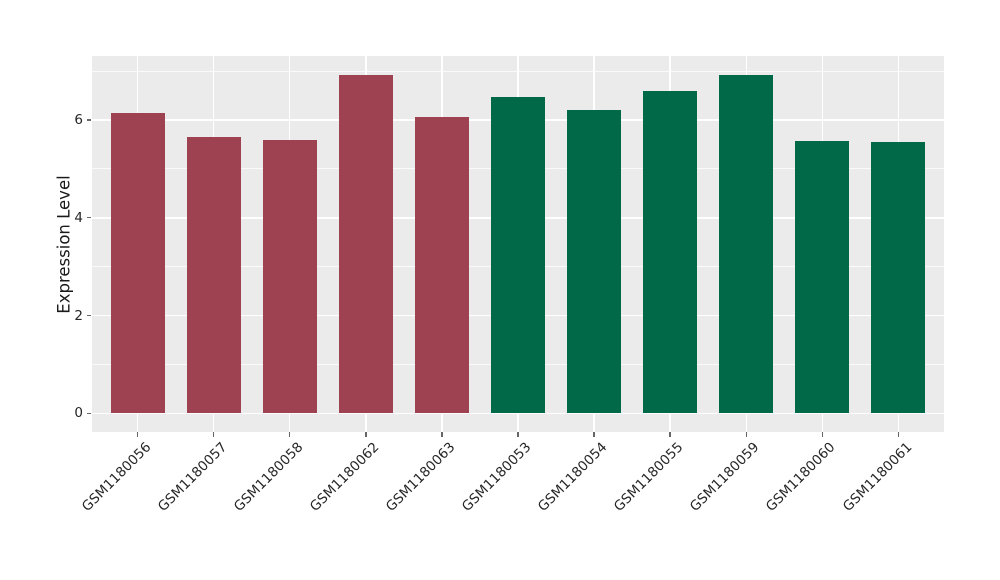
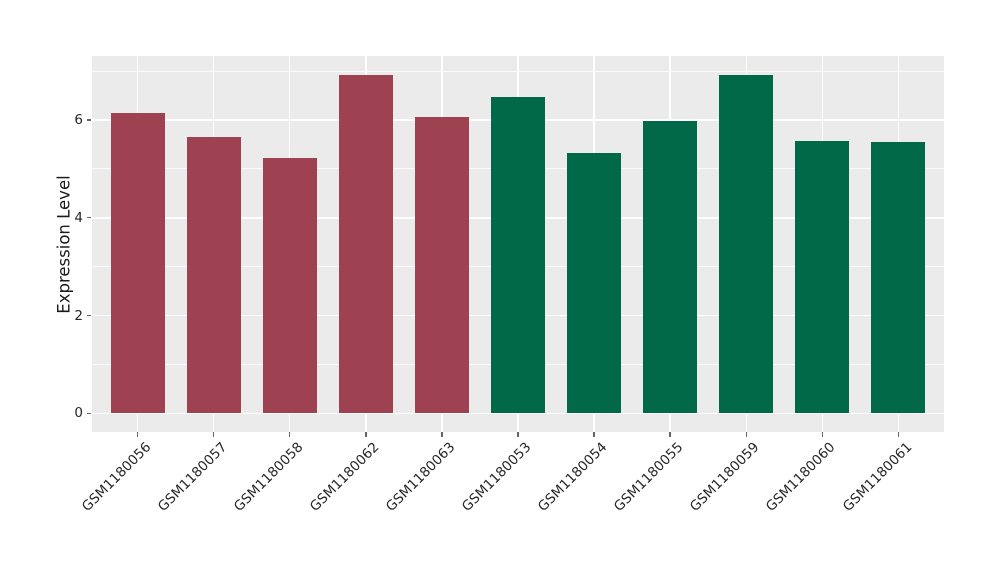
GSM1180058: 5.6 -> 5.2
GSM1180054: 6.2 -> 5.3
GSM1180055: 6.6 -> 6.0
